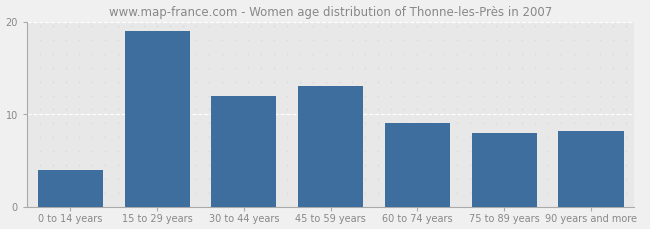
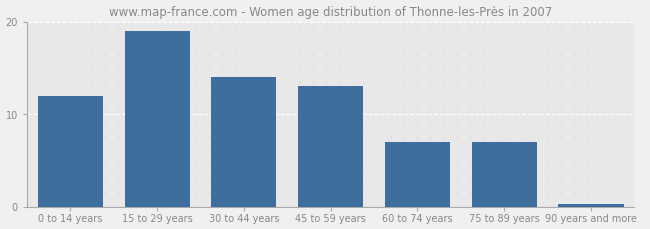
0 to 14 years: 4.0 -> 12.0
30 to 44 years: 12.0 -> 14.0
60 to 74 years: 9.0 -> 7.0
75 to 89 years: 8.0 -> 7.0
90 years and more: 8.2 -> 0.3
